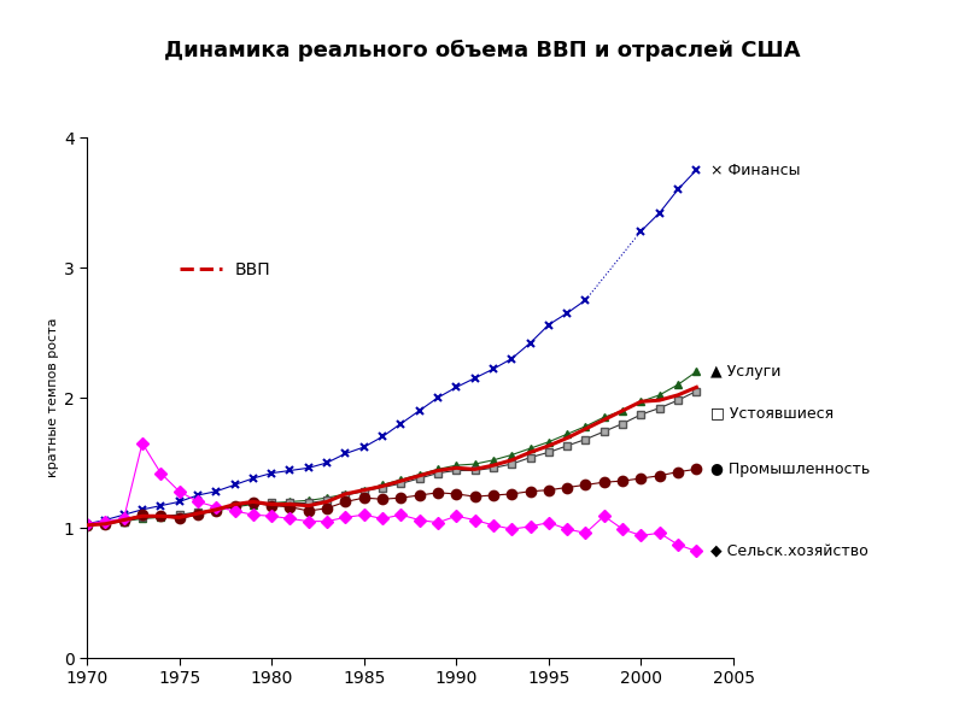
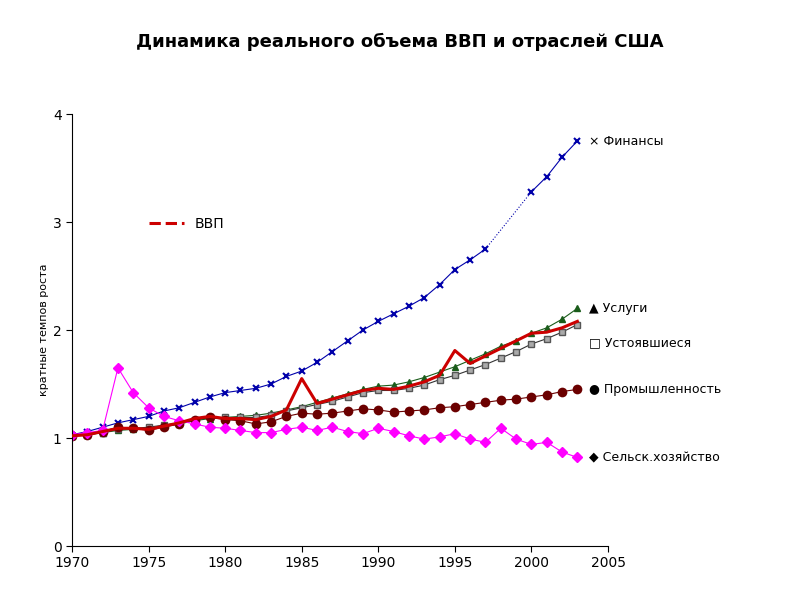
ВВП/1985: 1.29 -> 1.55
ВВП/1995: 1.63 -> 1.81
